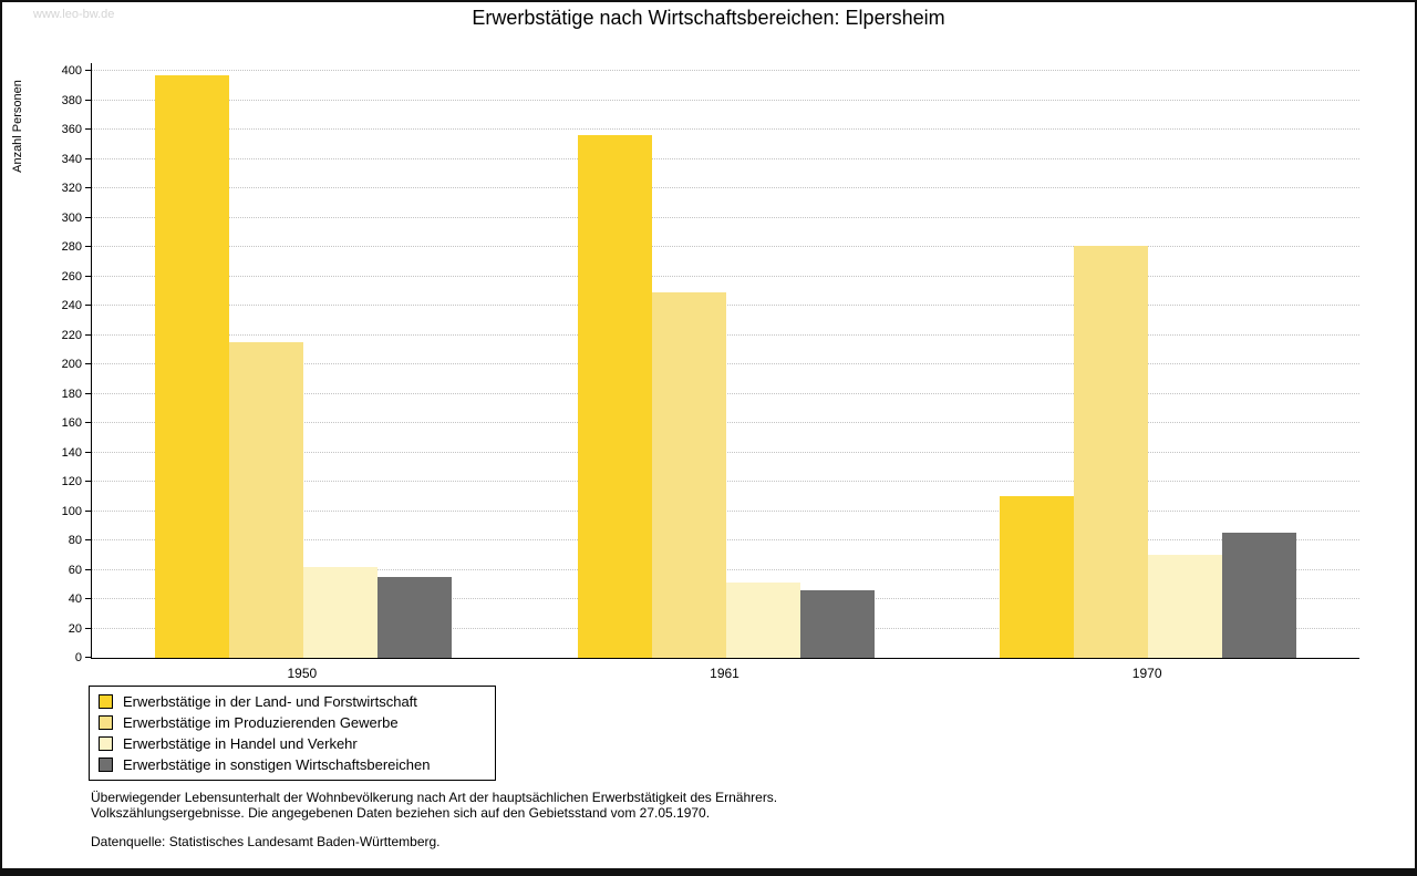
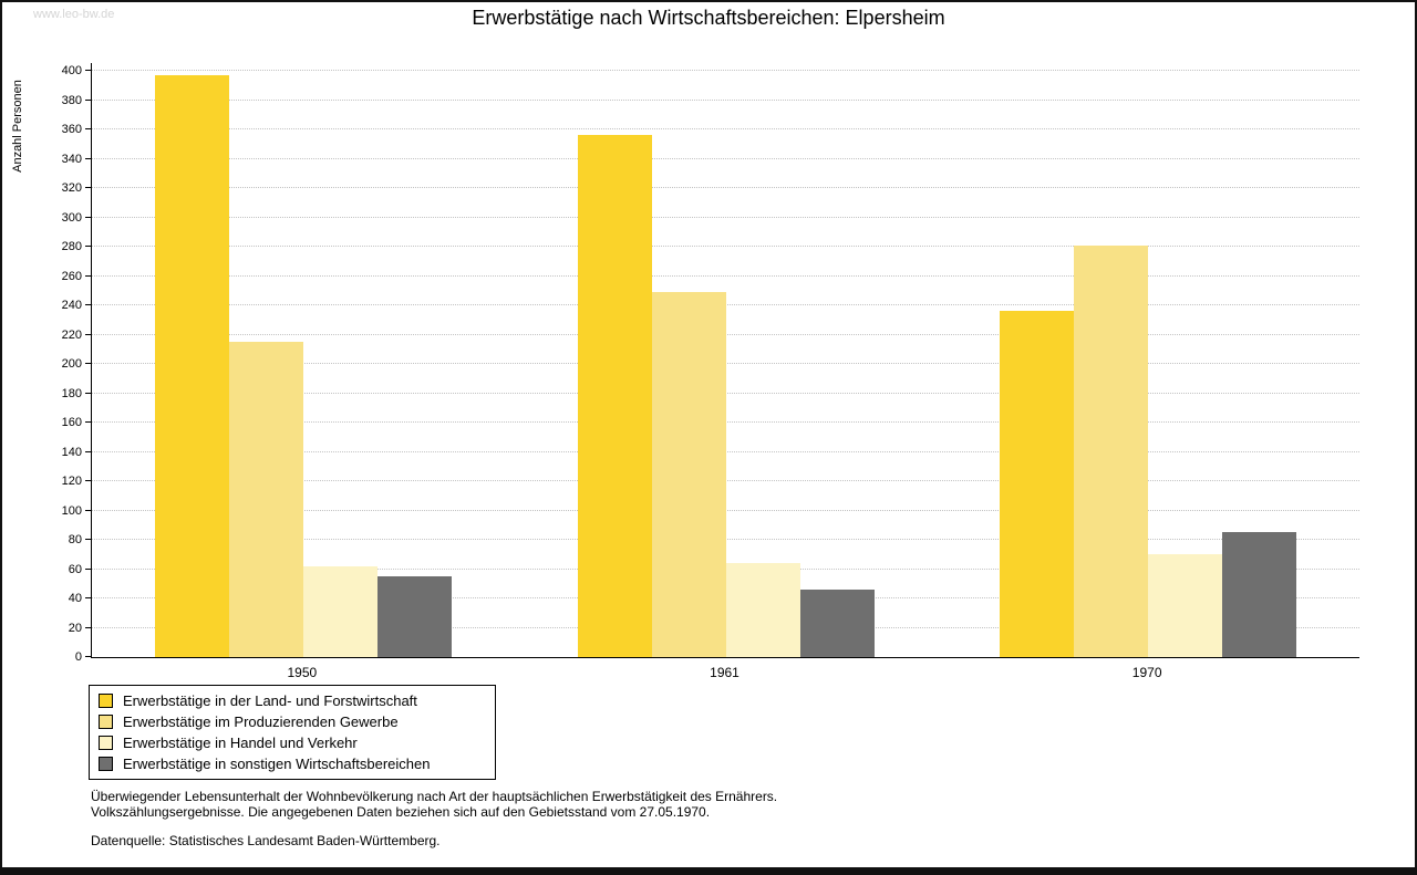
Erwerbstätige in Handel und Verkehr/1961: 51 -> 64
Erwerbstätige in der Land- und Forstwirtschaft/1970: 110 -> 236
